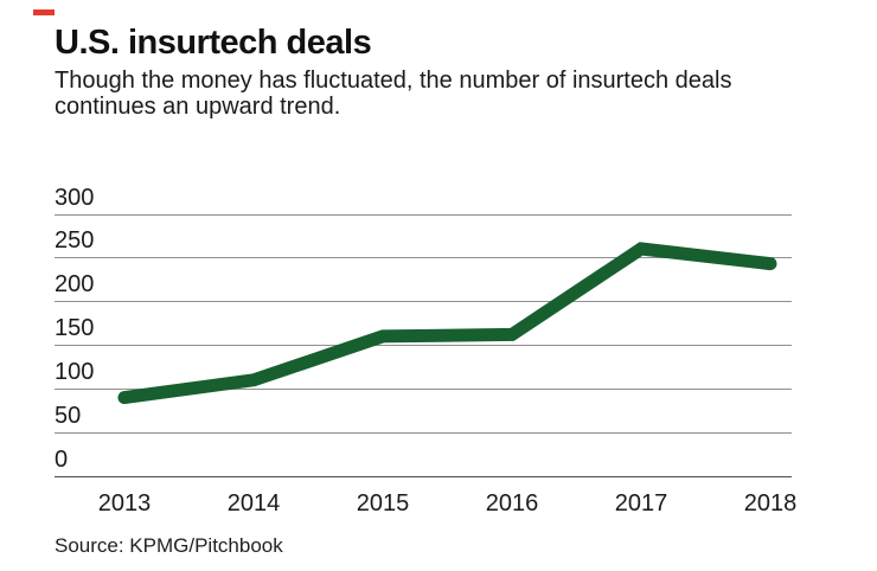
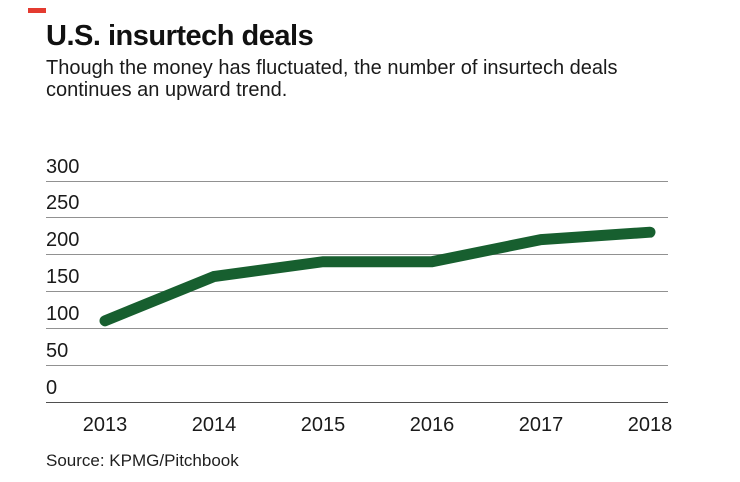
2013: 90 -> 110
2014: 110 -> 170
2015: 160 -> 190
2016: 160 -> 190
2017: 260 -> 220
2018: 240 -> 230
